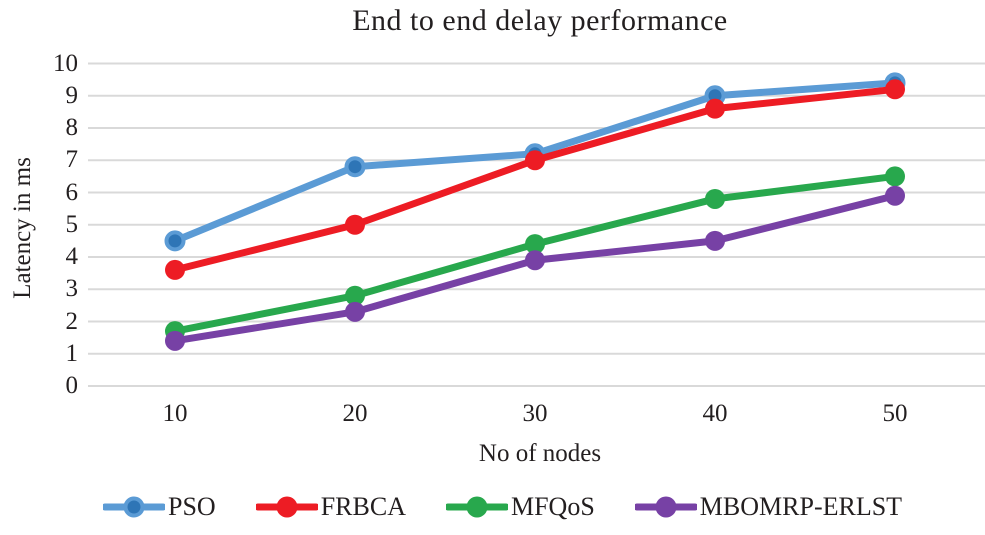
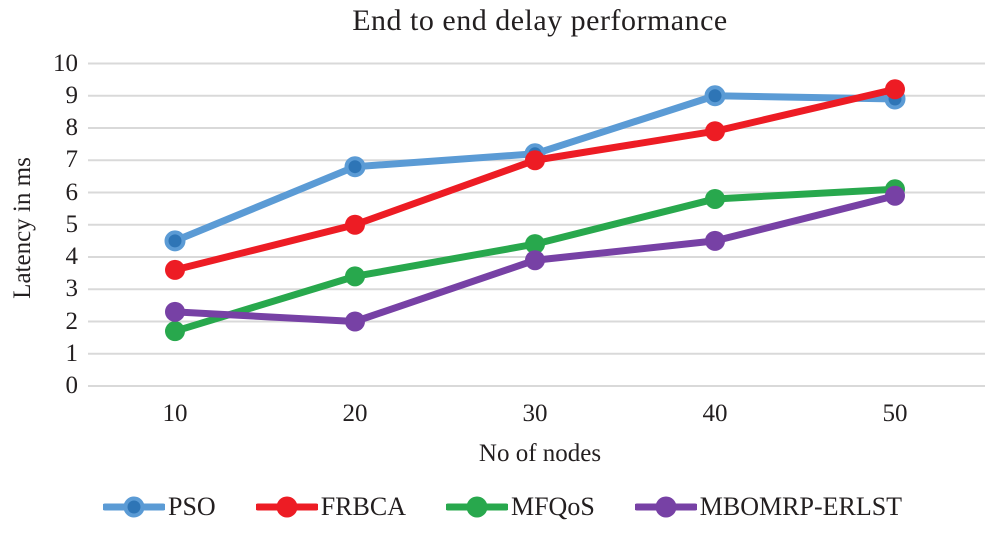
MBOMRP-ERLST/10: 1.4 -> 2.3
MFQoS/20: 2.8 -> 3.4
MBOMRP-ERLST/20: 2.3 -> 2.0
FRBCA/40: 8.6 -> 7.9
PSO/50: 9.4 -> 8.9
MFQoS/50: 6.5 -> 6.1
